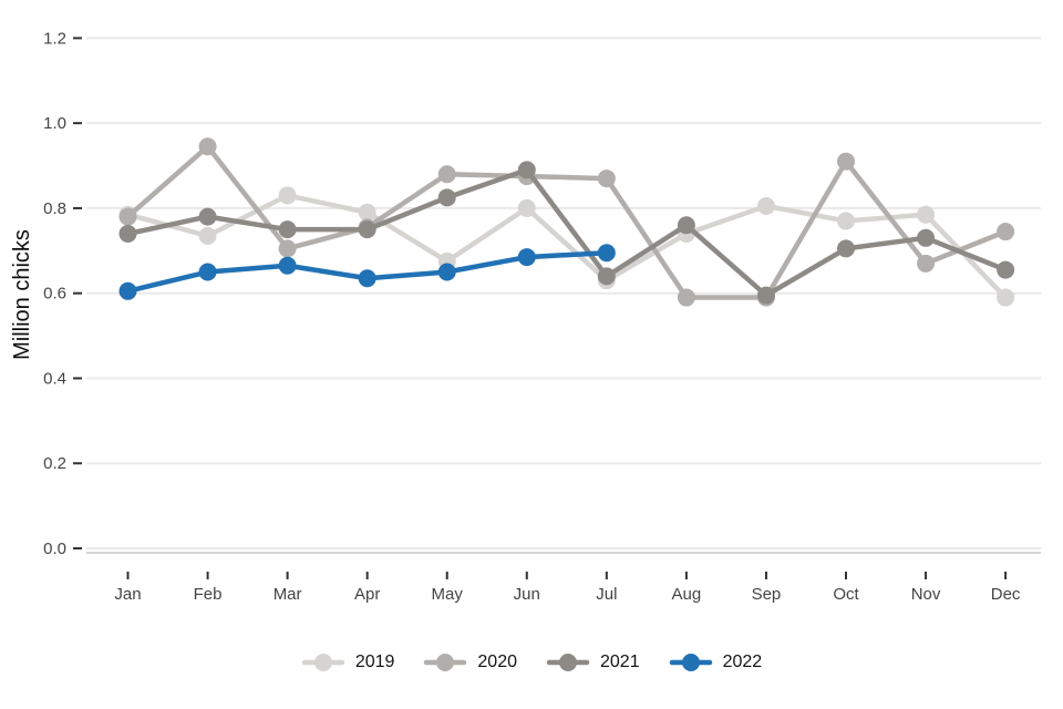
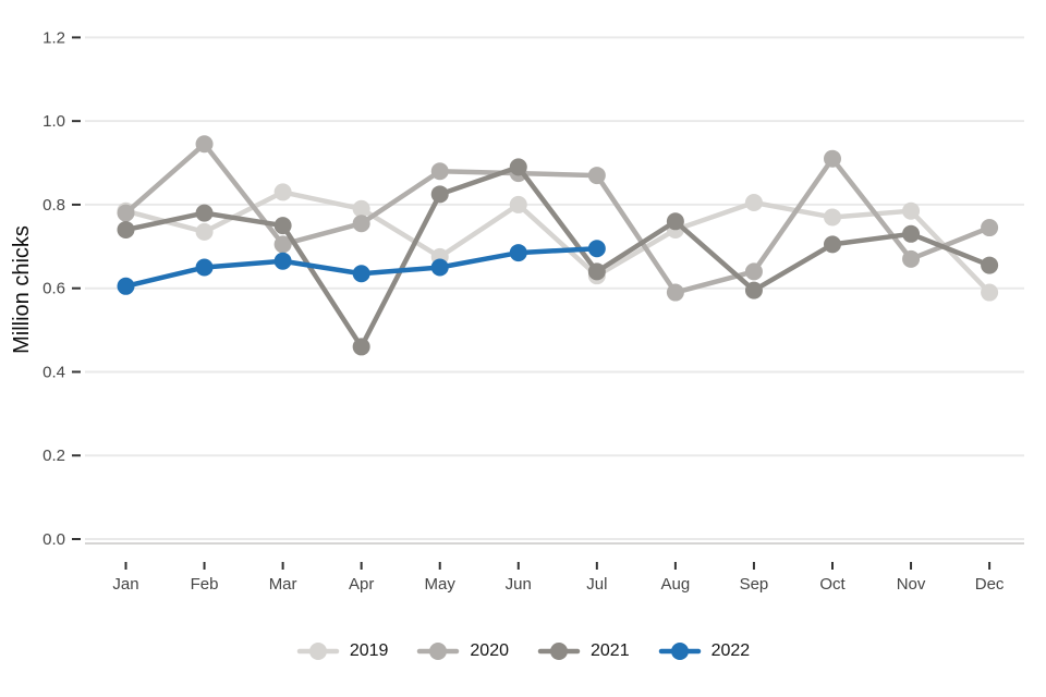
2021/Apr: 0.75 -> 0.46
2020/Sep: 0.59 -> 0.64
